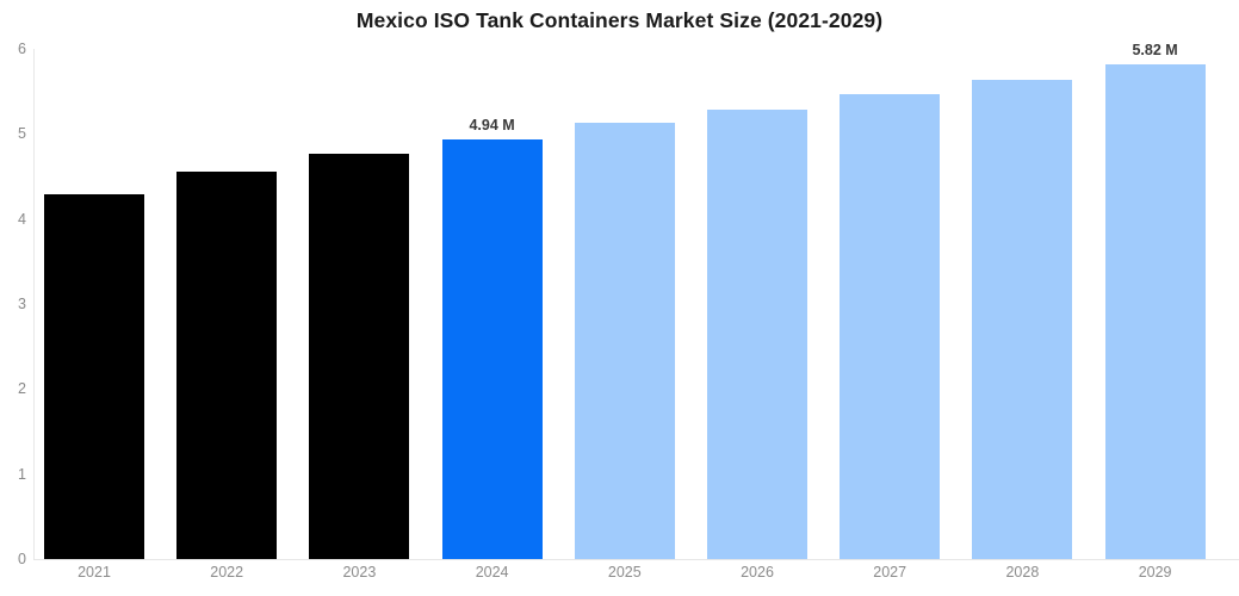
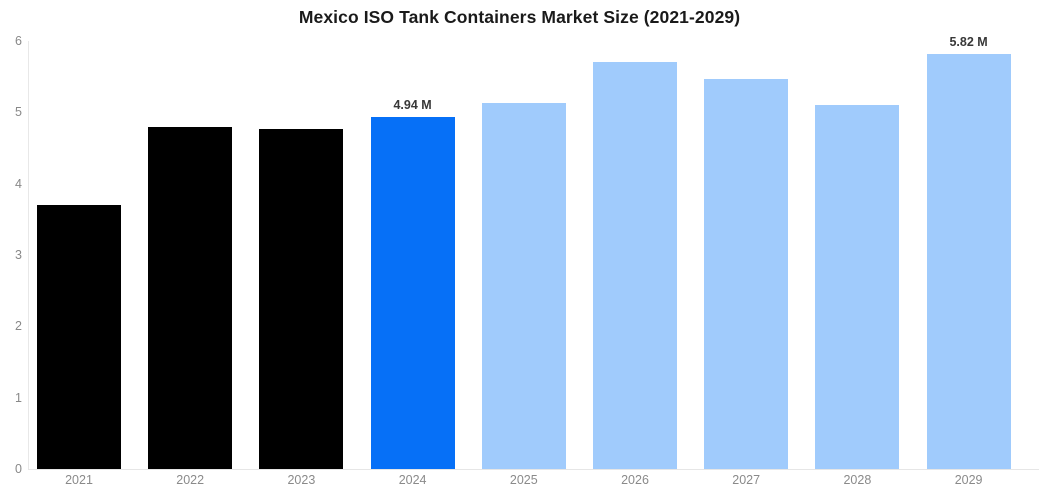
2021: 4.3 -> 3.7
2022: 4.5 -> 4.8
2026: 5.3 -> 5.7
2028: 5.6 -> 5.1
